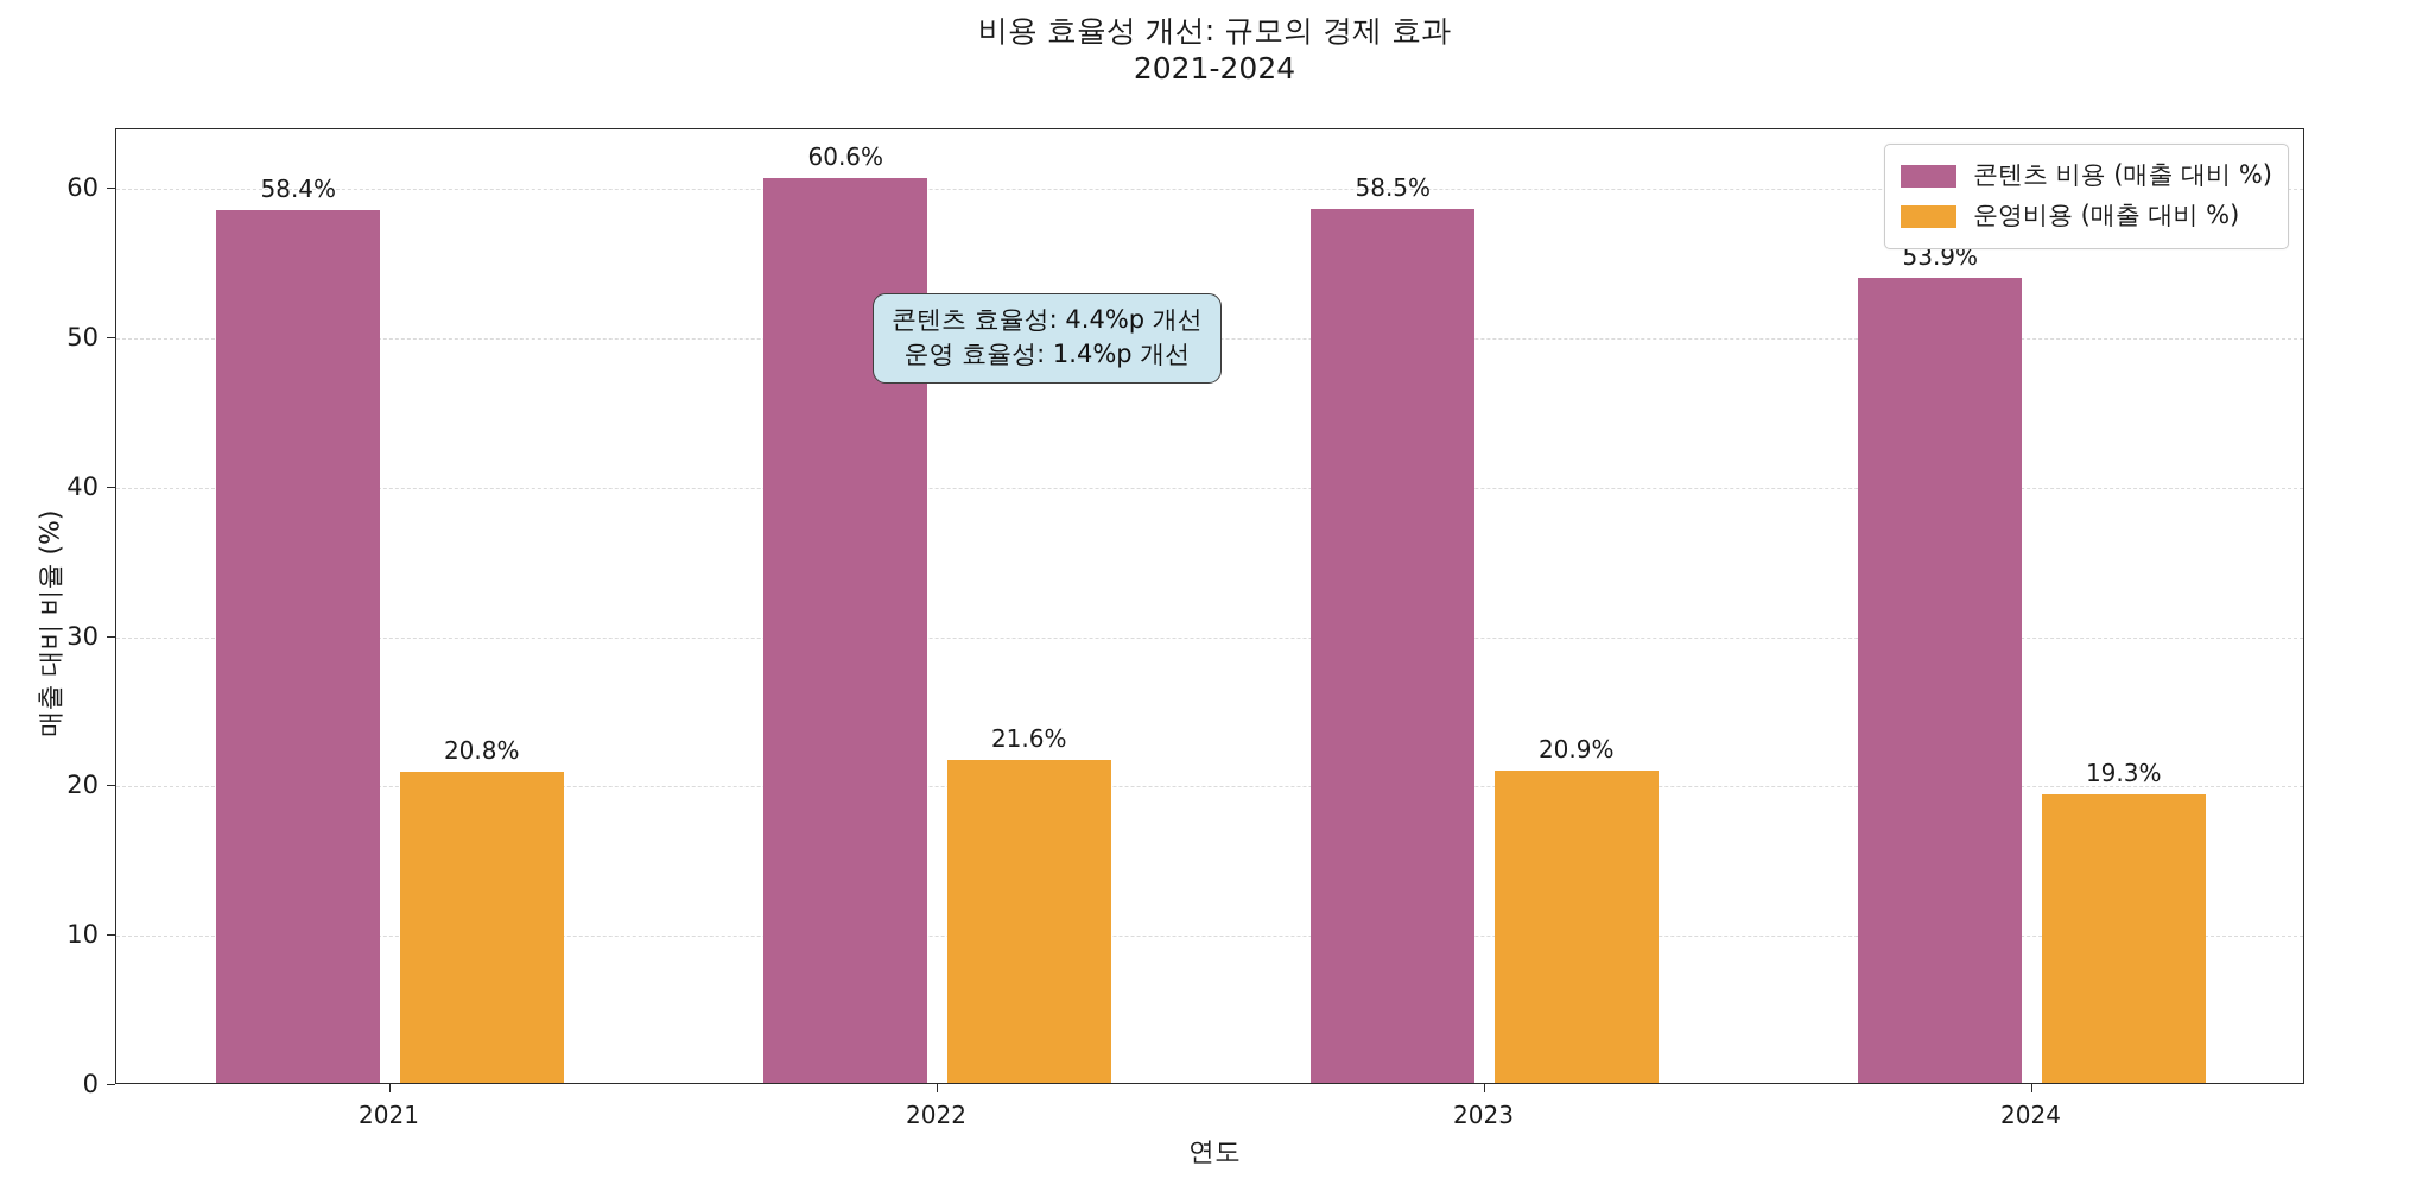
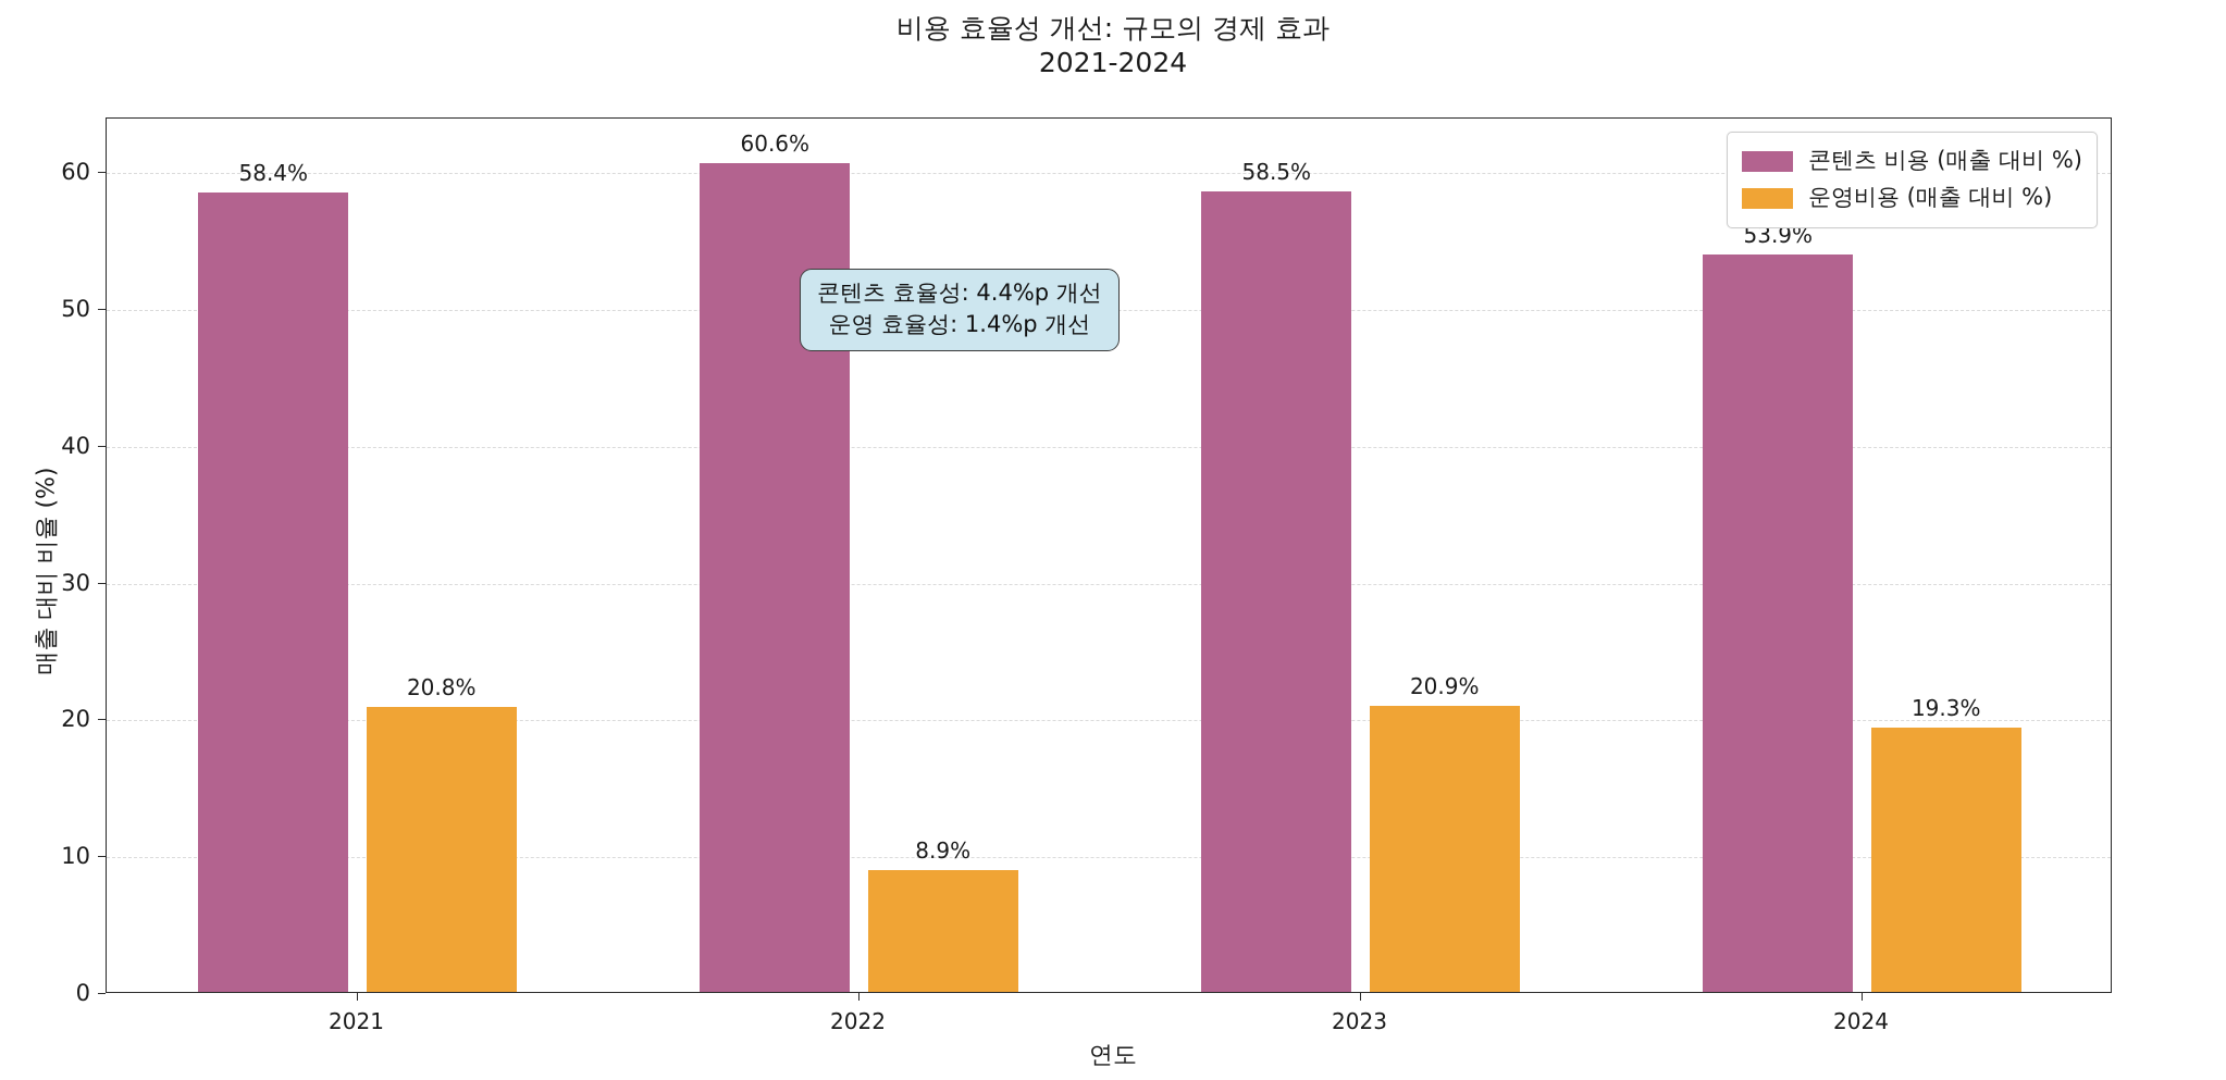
운영비용 (매출 대비 %)/2022: 21.6% -> 8.9%
